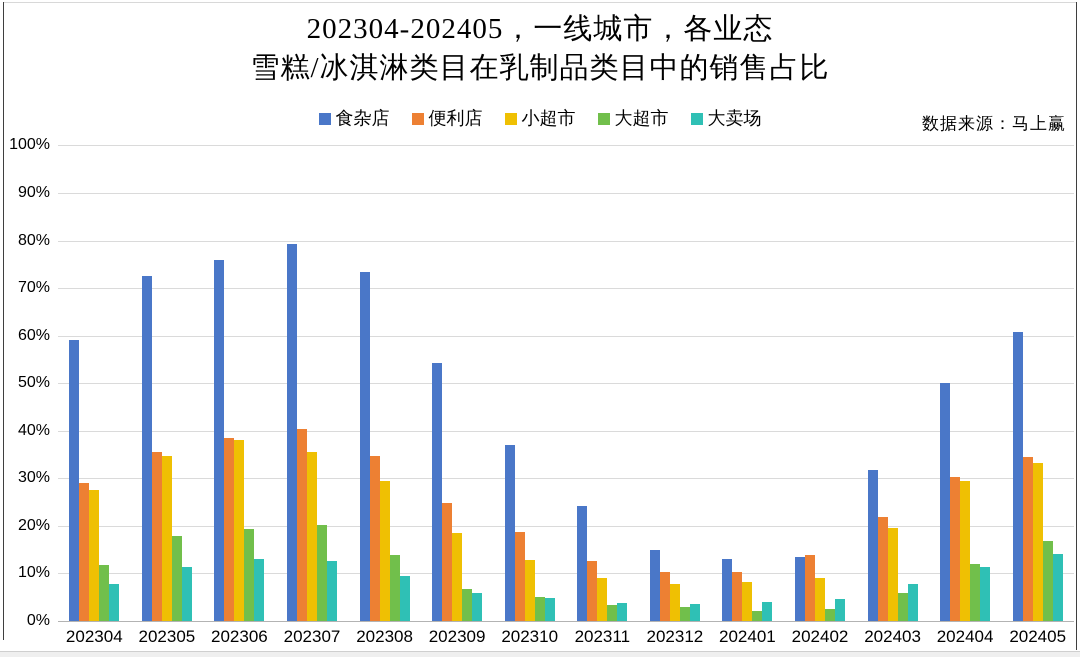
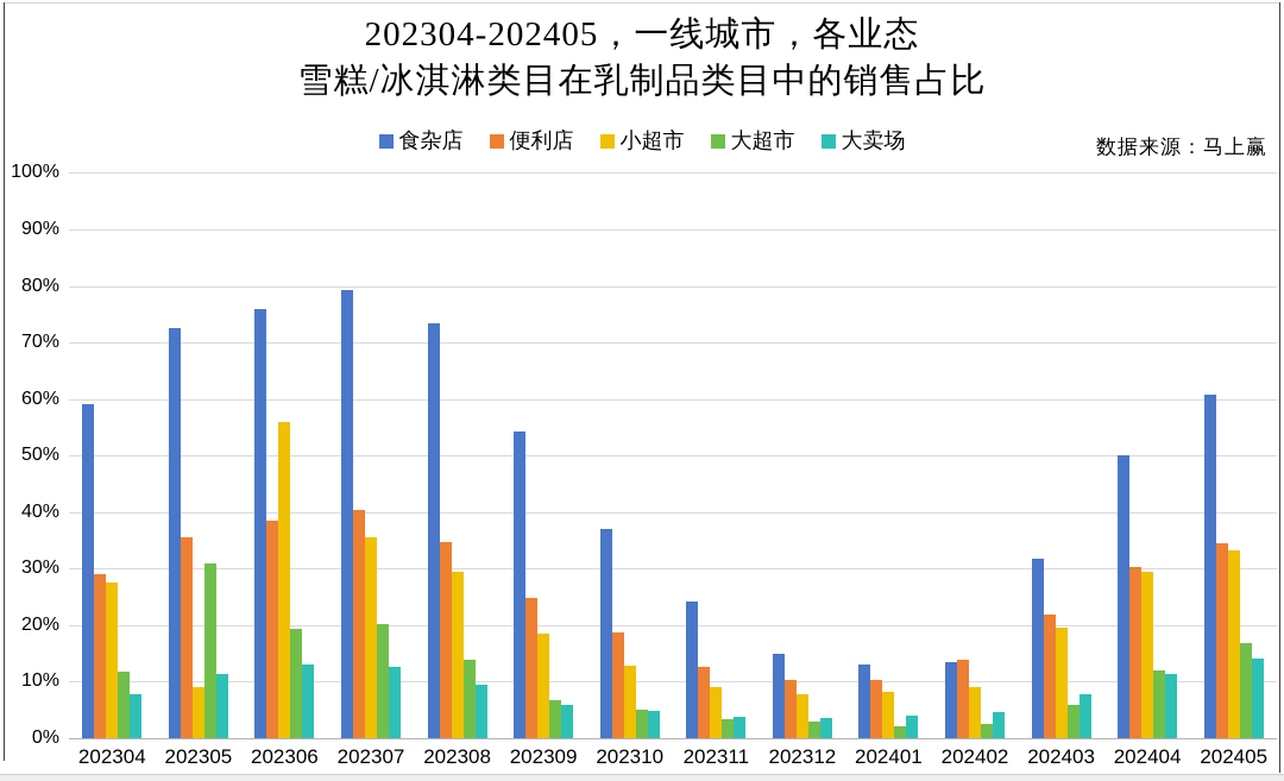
小超市/202305: 35% -> 9%
大超市/202305: 18% -> 31%
小超市/202306: 38% -> 56%
